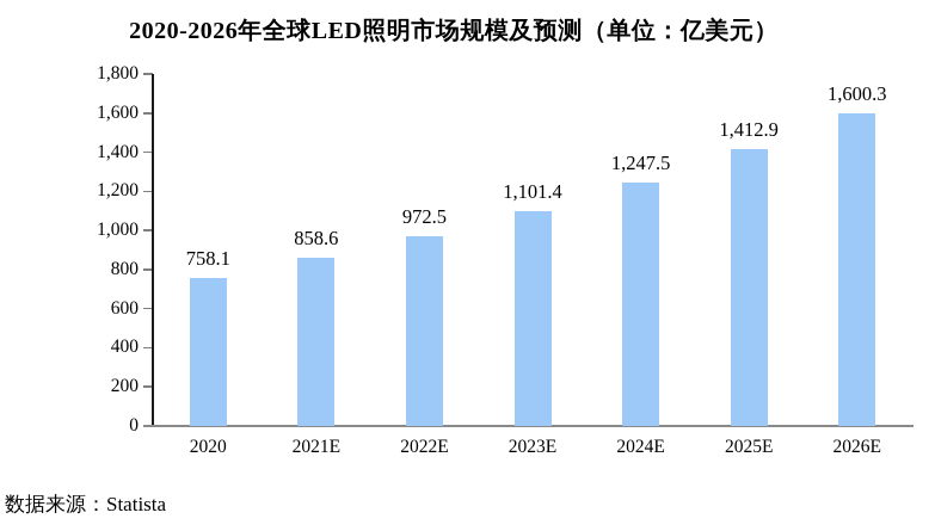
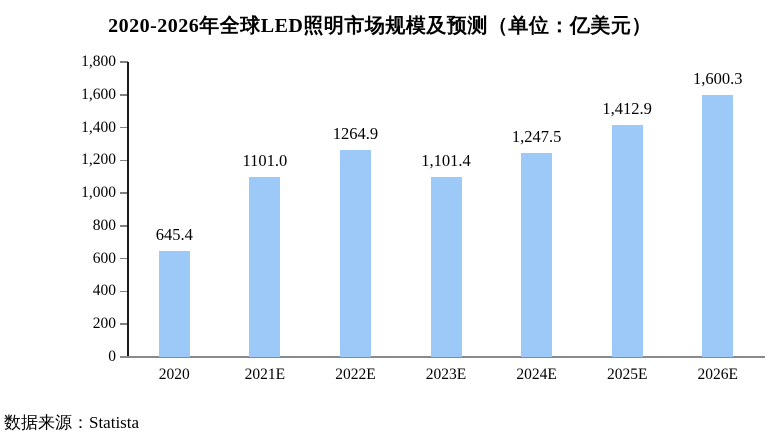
2020: 758.1 -> 645.4
2021E: 858.6 -> 1101.0
2022E: 972.5 -> 1264.9
